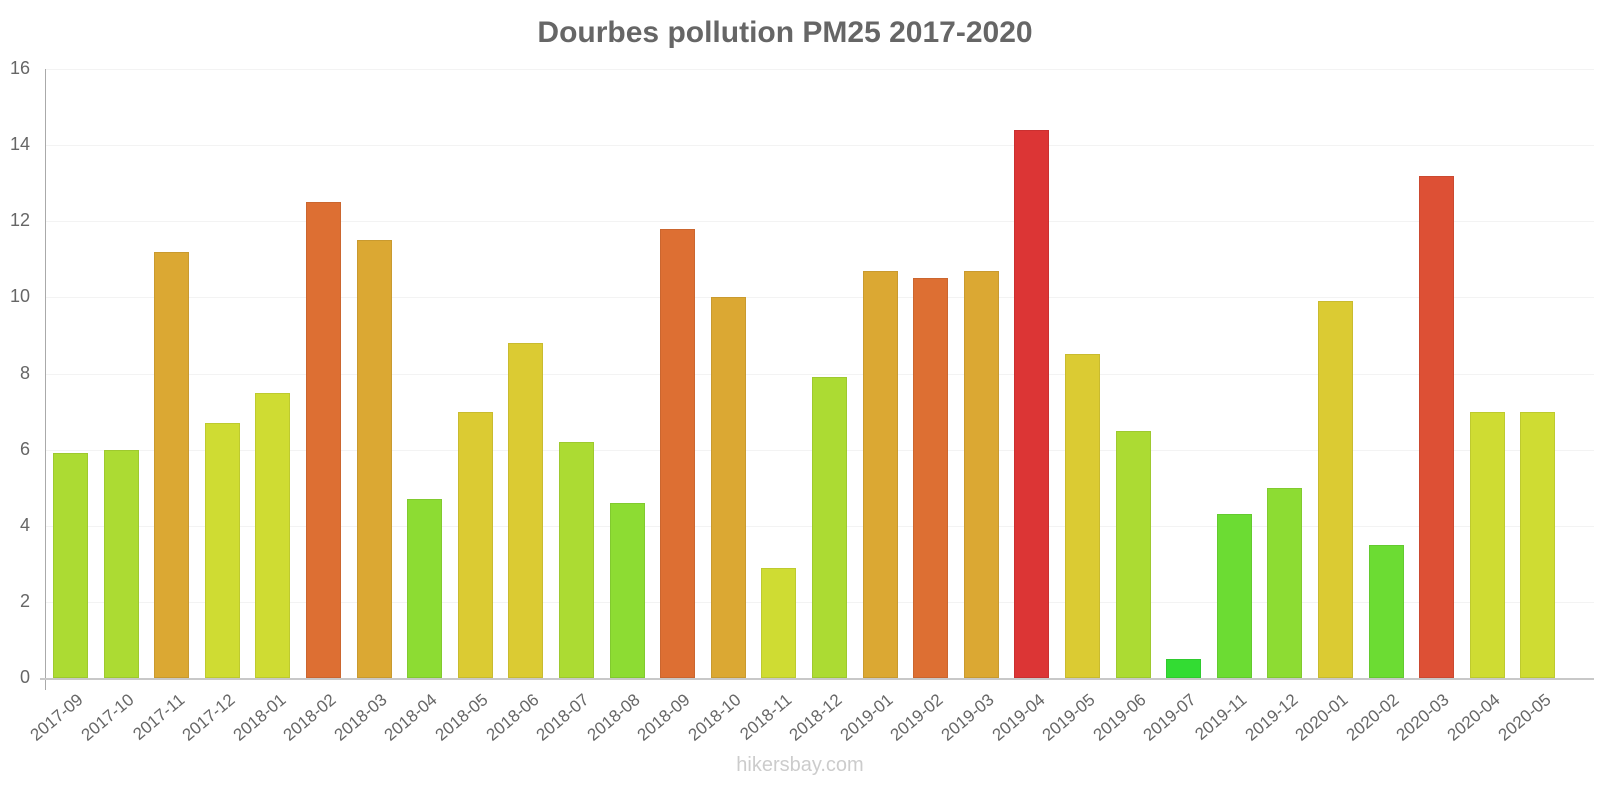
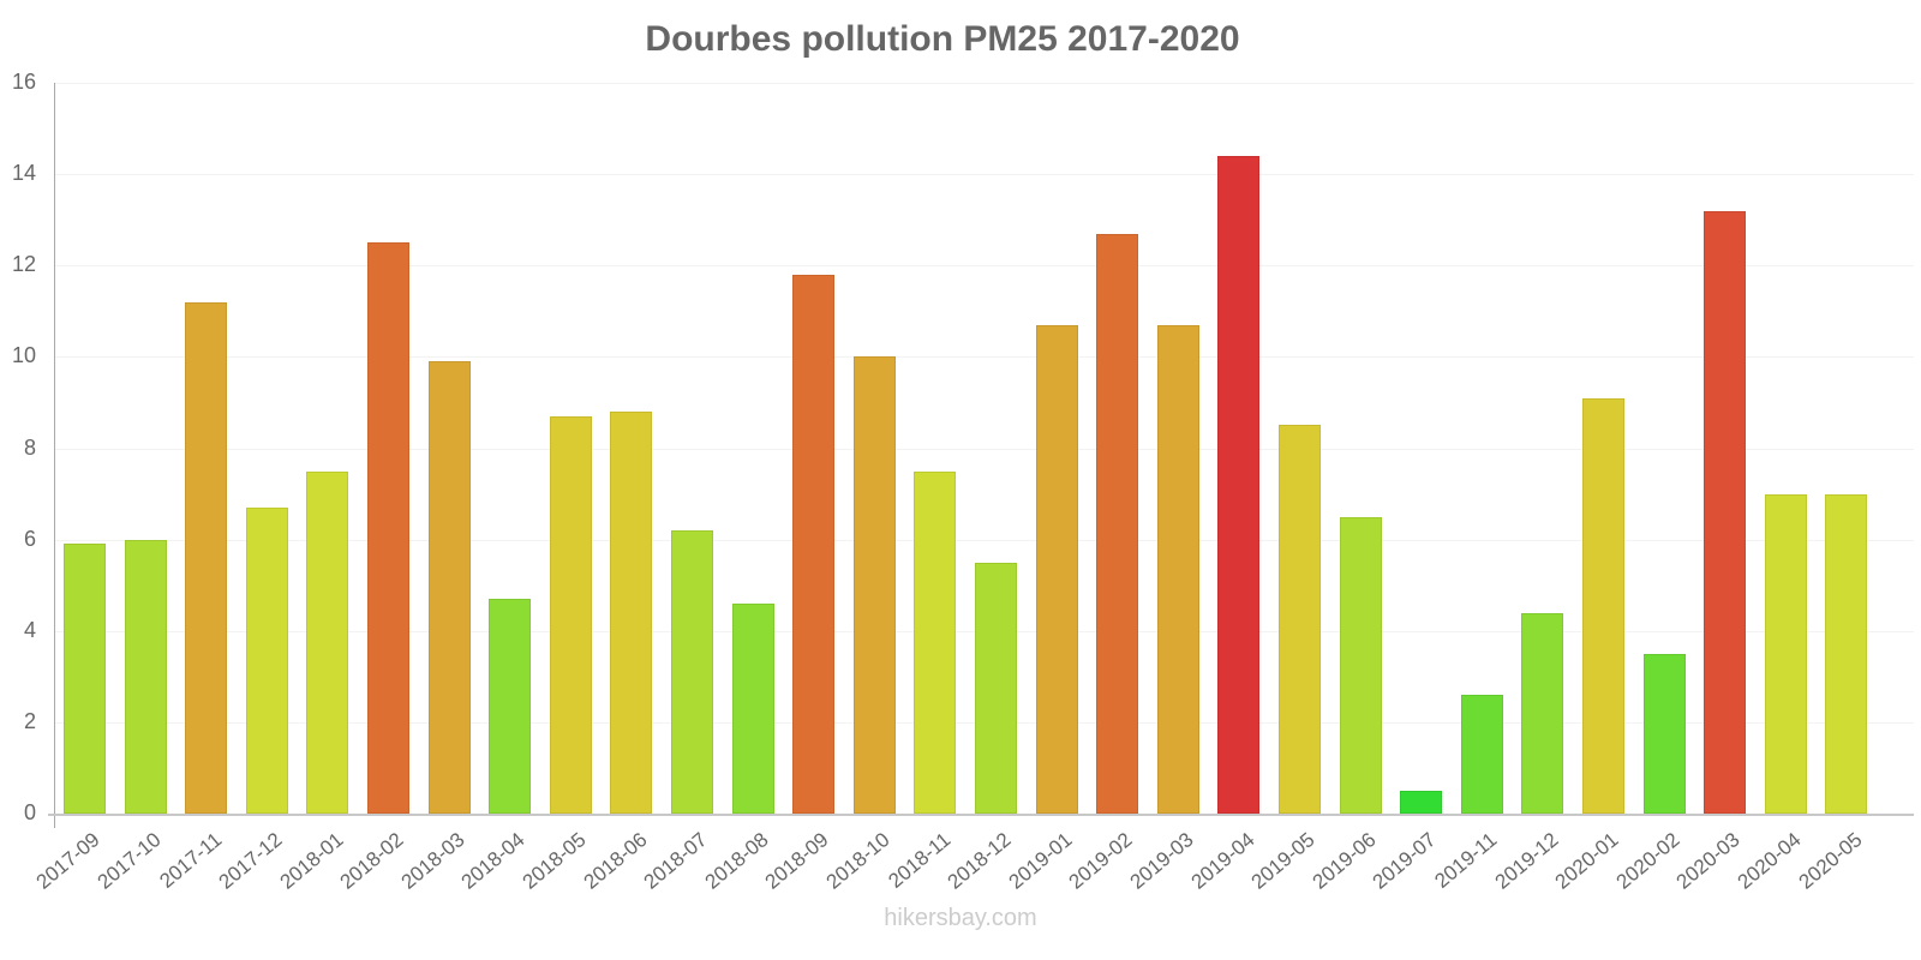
2018-03: 11.5 -> 9.9
2018-05: 7.0 -> 8.7
2018-11: 2.9 -> 7.5
2018-12: 7.9 -> 5.5
2019-02: 10.5 -> 12.7
2019-11: 4.3 -> 2.6
2019-12: 5.0 -> 4.4
2020-01: 9.9 -> 9.1
